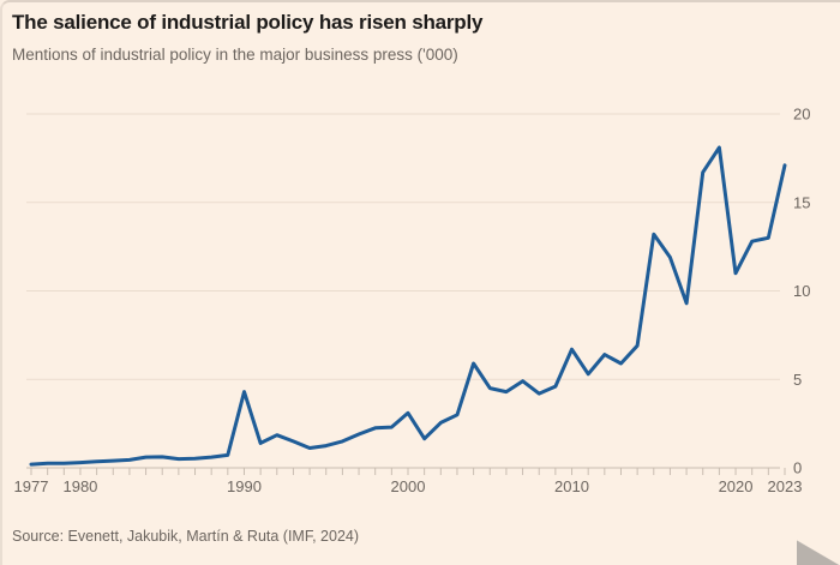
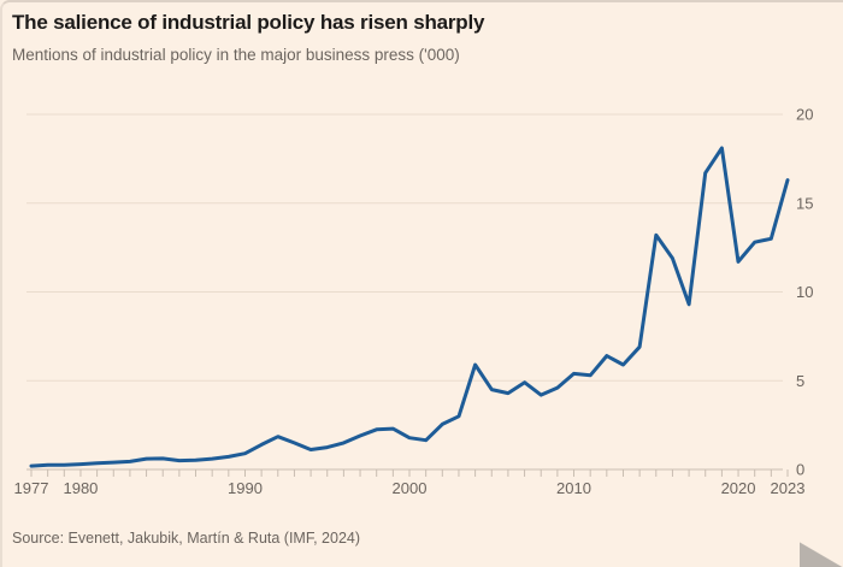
1990: 4.3 -> 0.9
2000: 3.1 -> 1.8
2010: 6.7 -> 5.4
2020: 11.0 -> 11.7
2023: 17.1 -> 16.3
